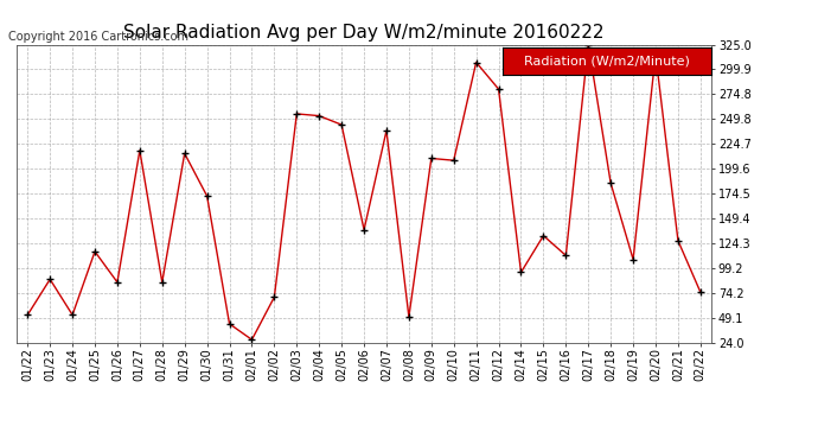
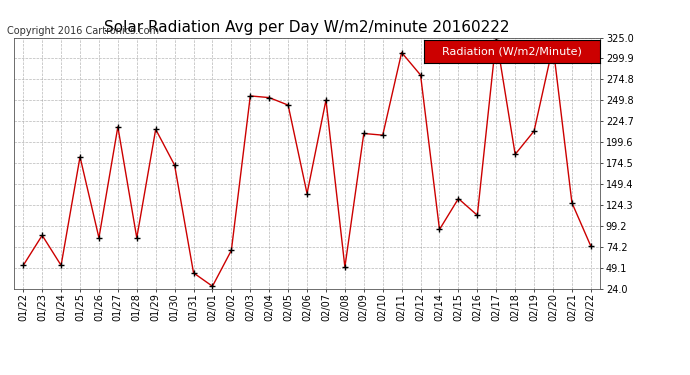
01/25: 116 -> 182
02/07: 238 -> 250
02/19: 108 -> 213
